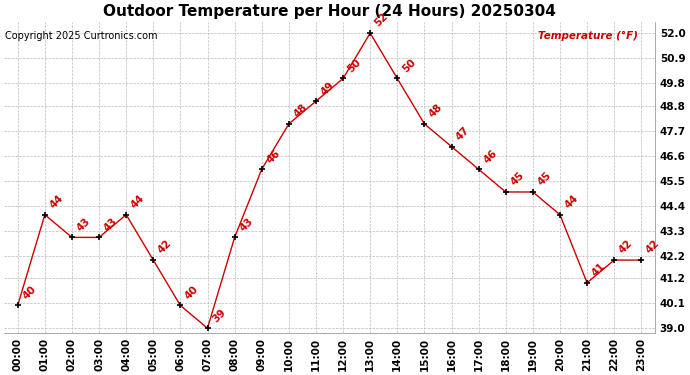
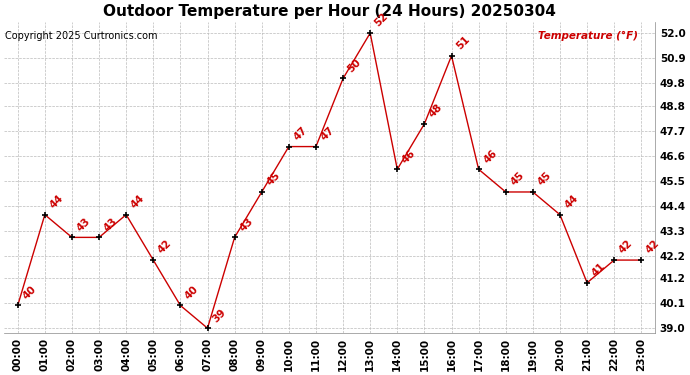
09:00: 46 -> 45
10:00: 48 -> 47
11:00: 49 -> 47
14:00: 50 -> 46
16:00: 47 -> 51
